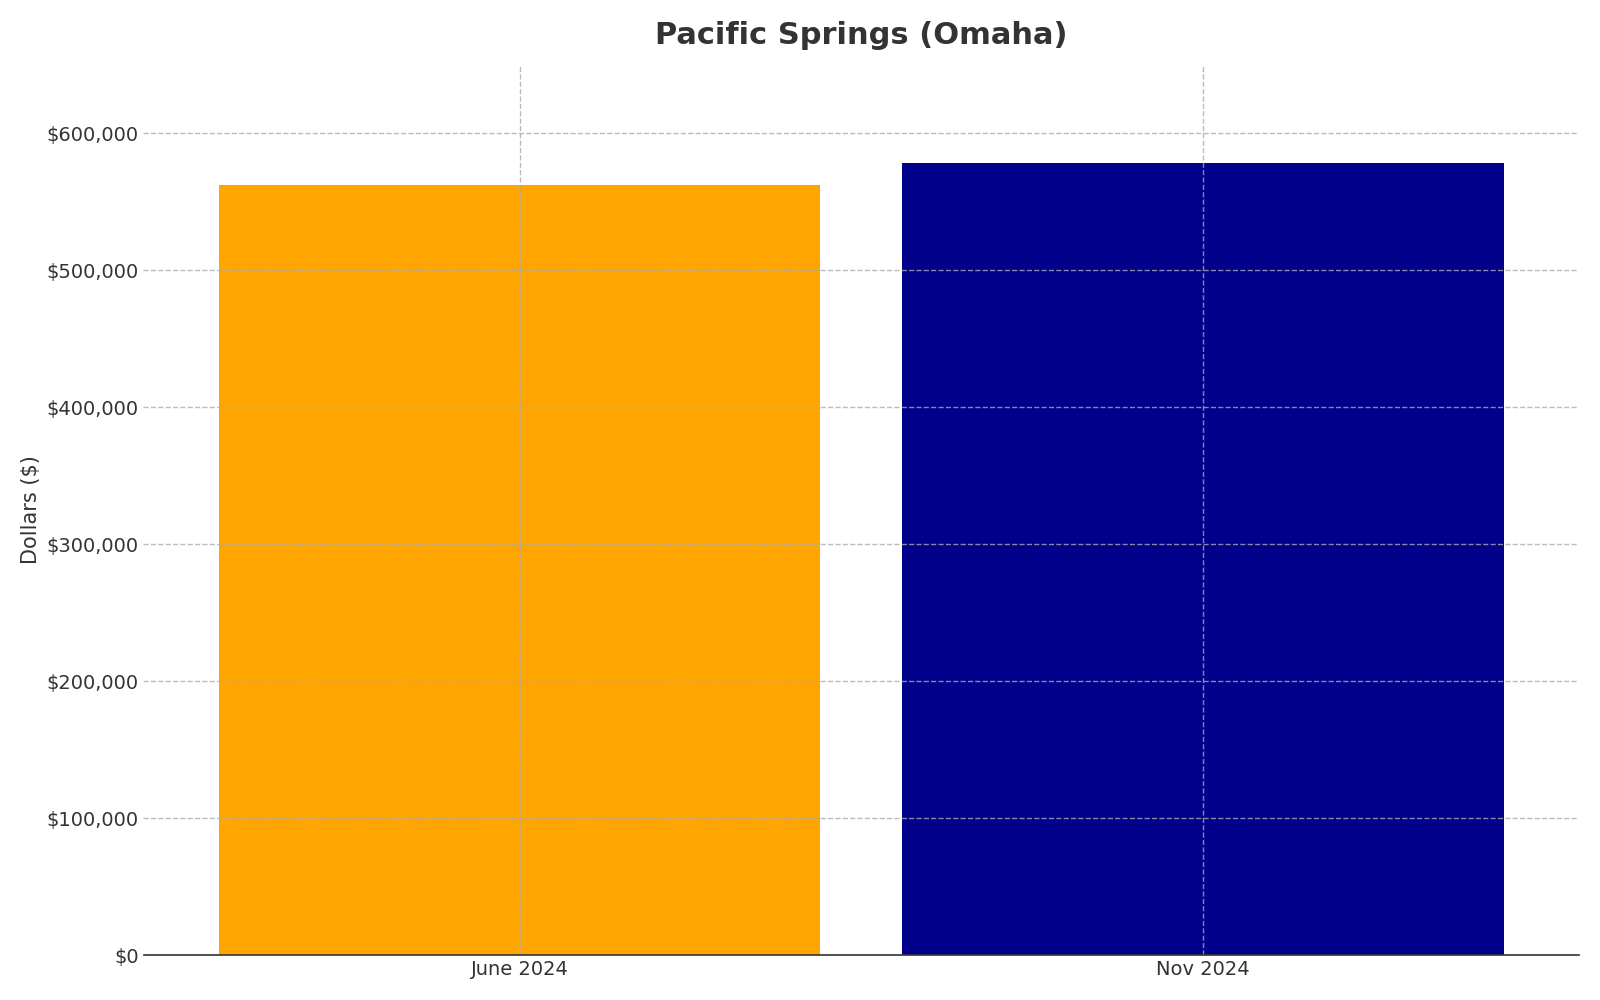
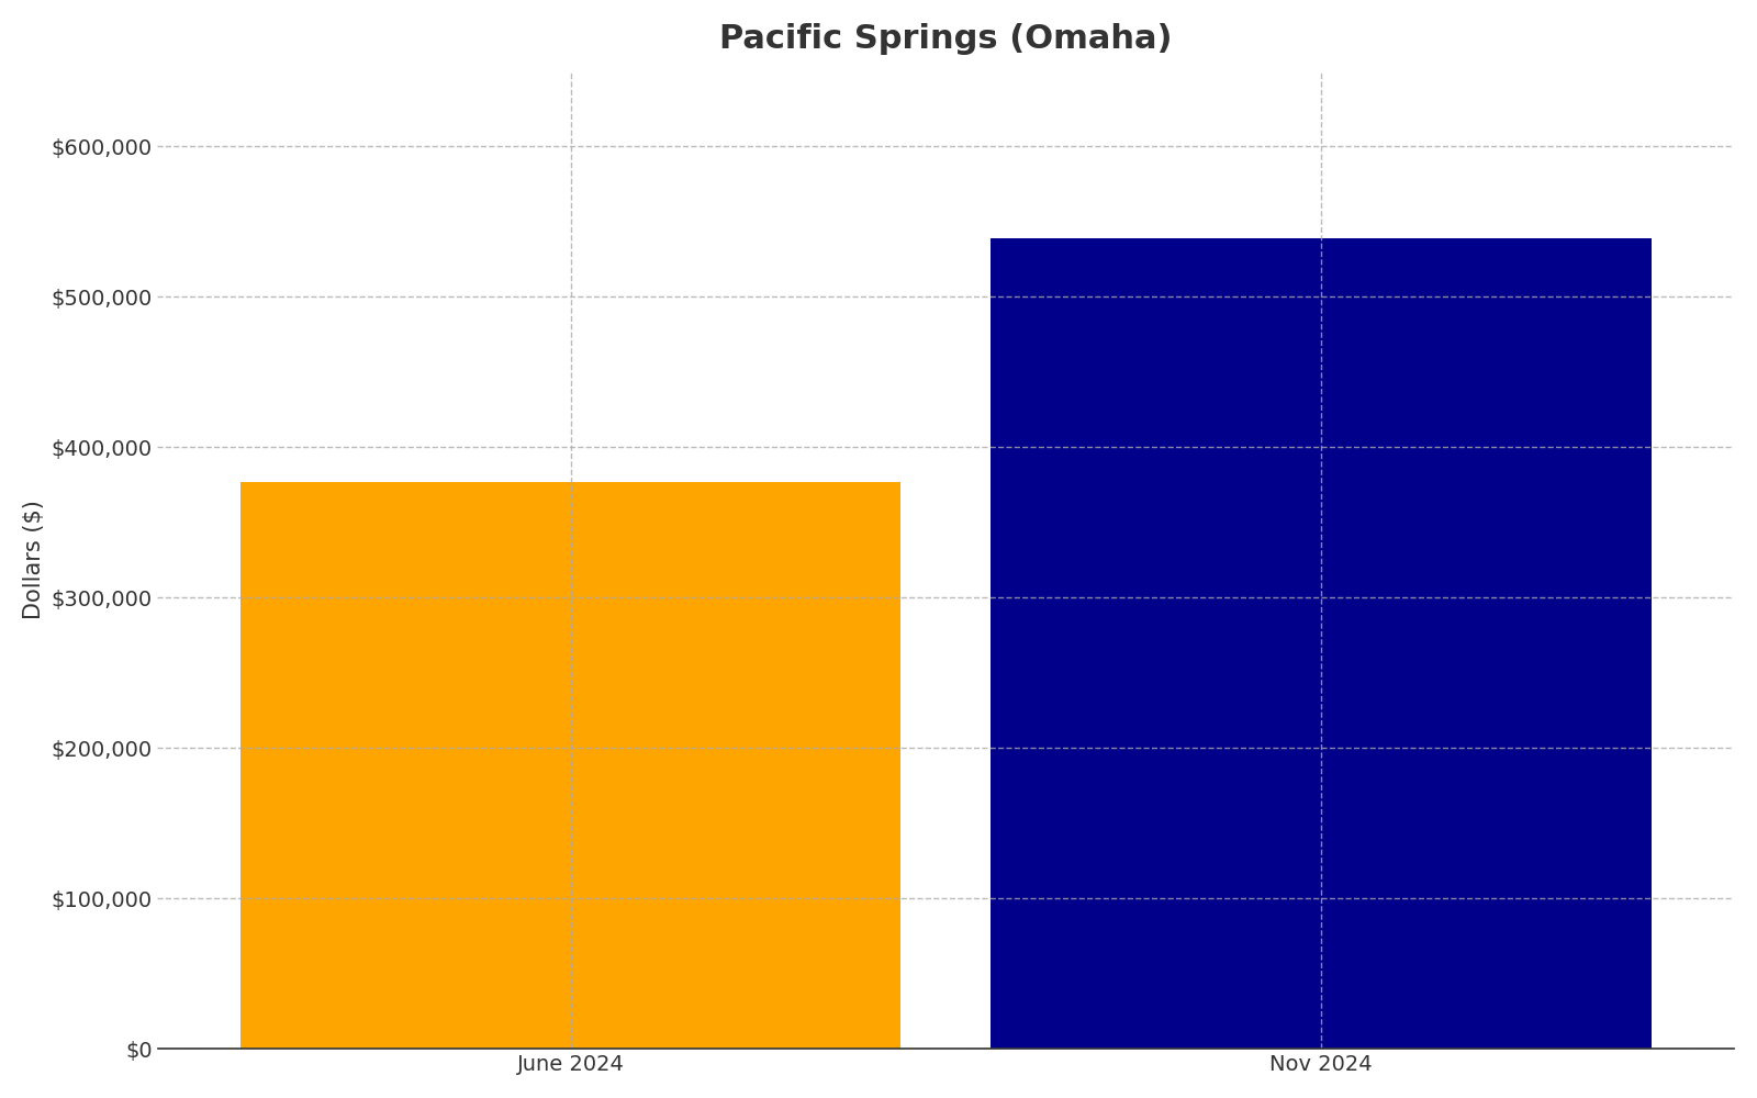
June 2024: $562,000 -> $377,000
Nov 2024: $578,000 -> $539,000
